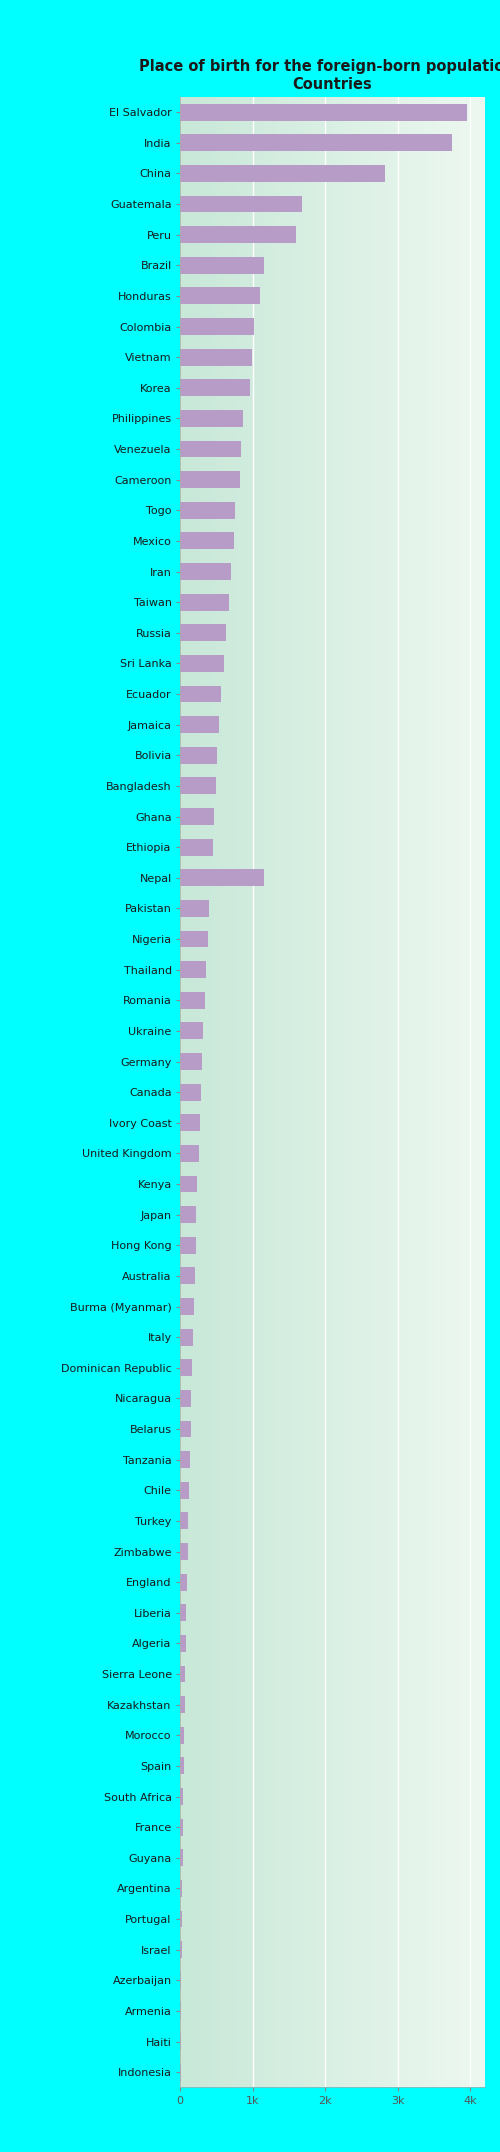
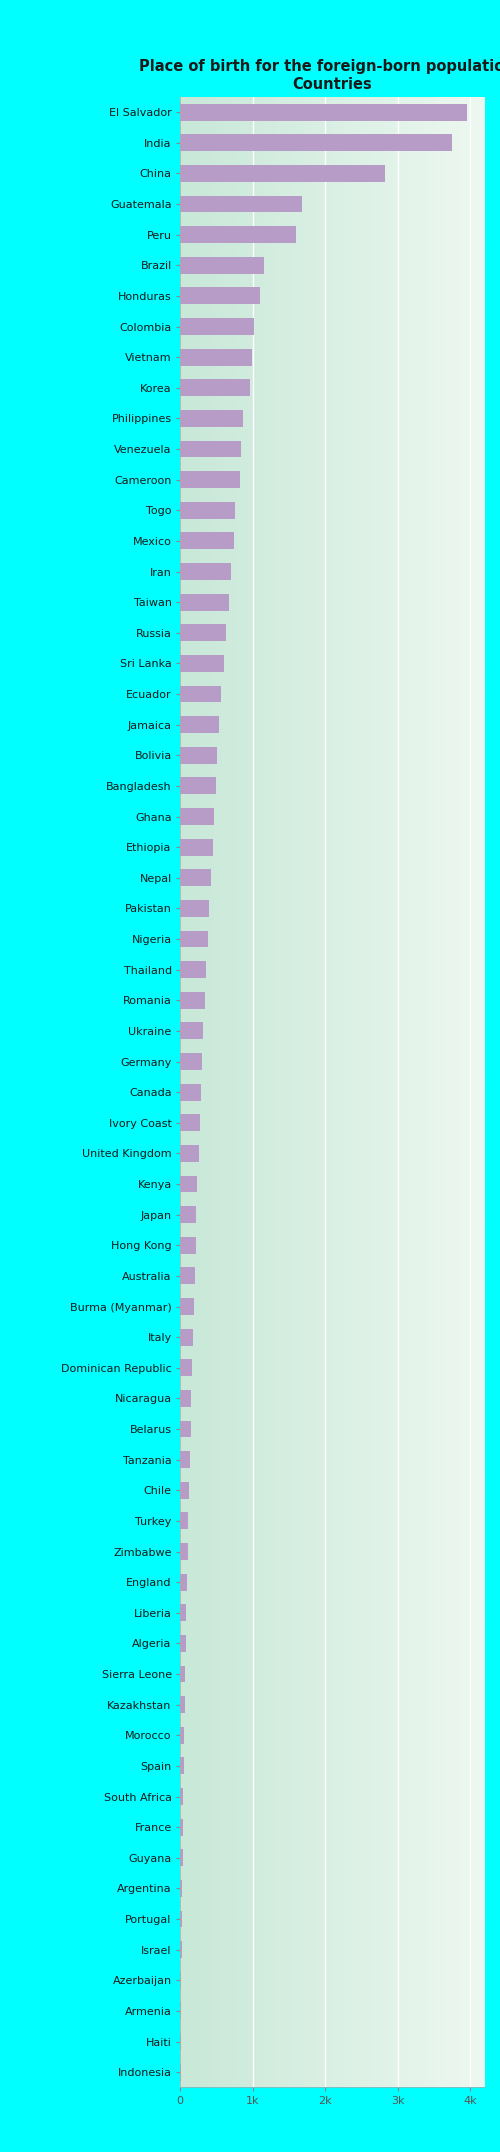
Nepal: 1.16k -> 0.42k
